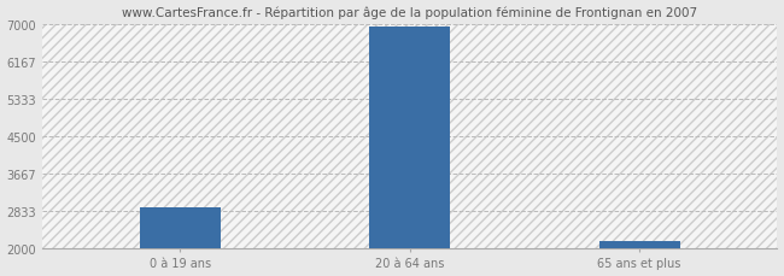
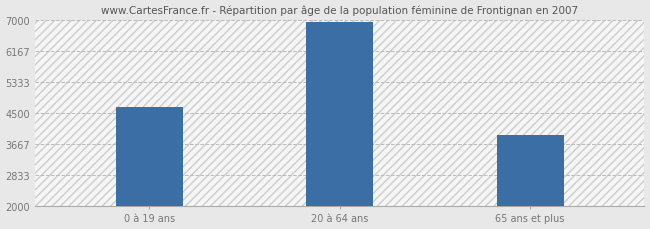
0 à 19 ans: 2900 -> 4650
65 ans et plus: 2150 -> 3900
